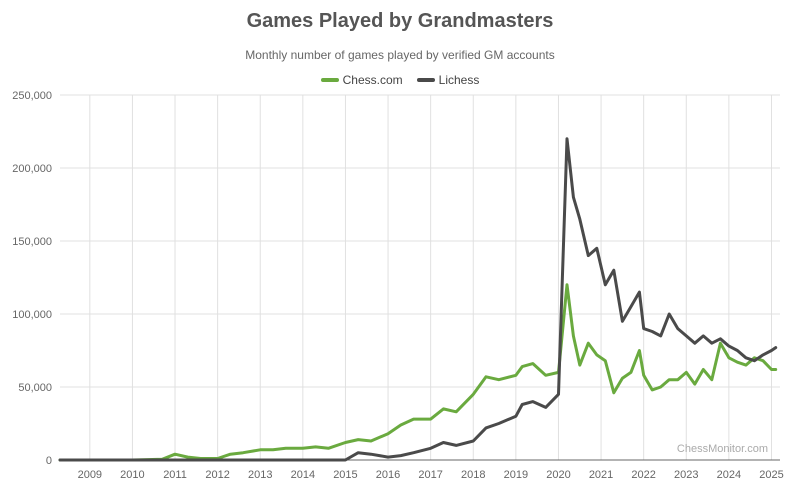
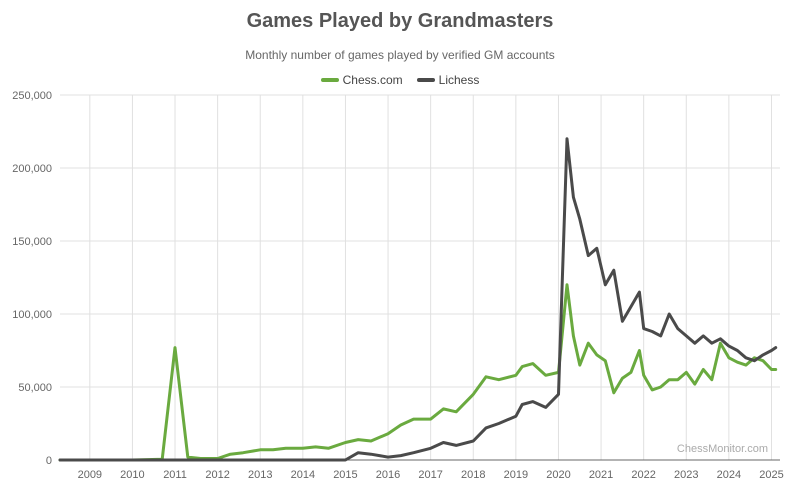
Chess.com/2011: 4000 -> 77000
